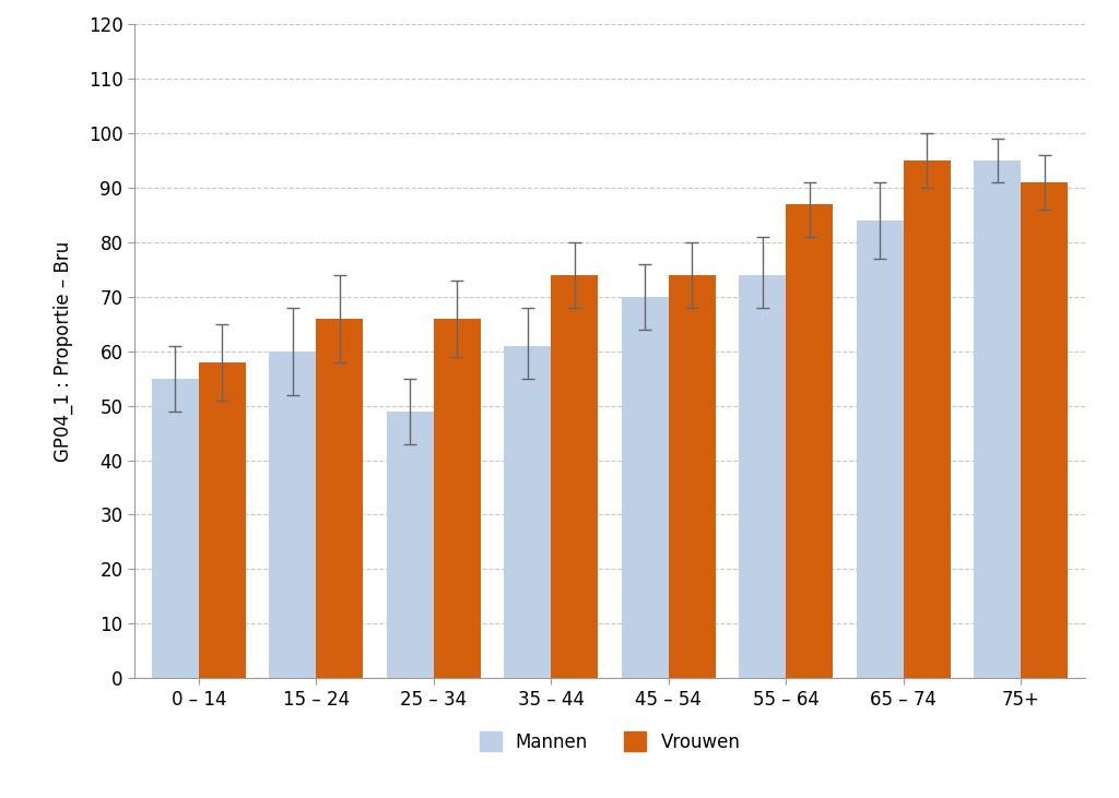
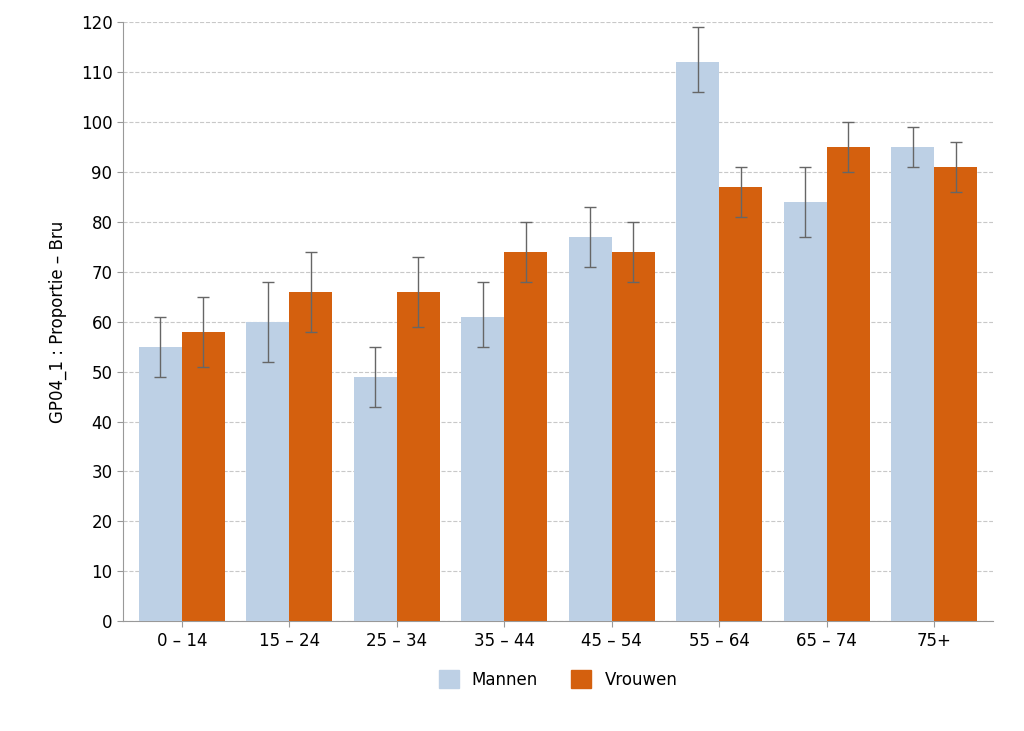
Mannen/45 – 54: 70 -> 77
Mannen/55 – 64: 74 -> 112
